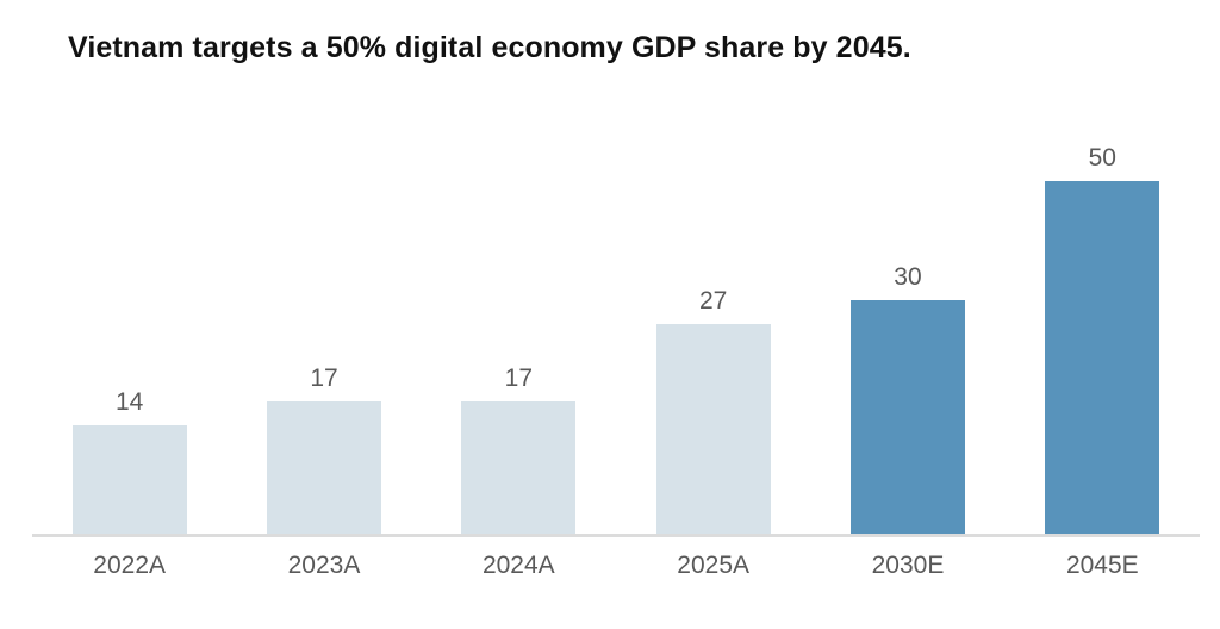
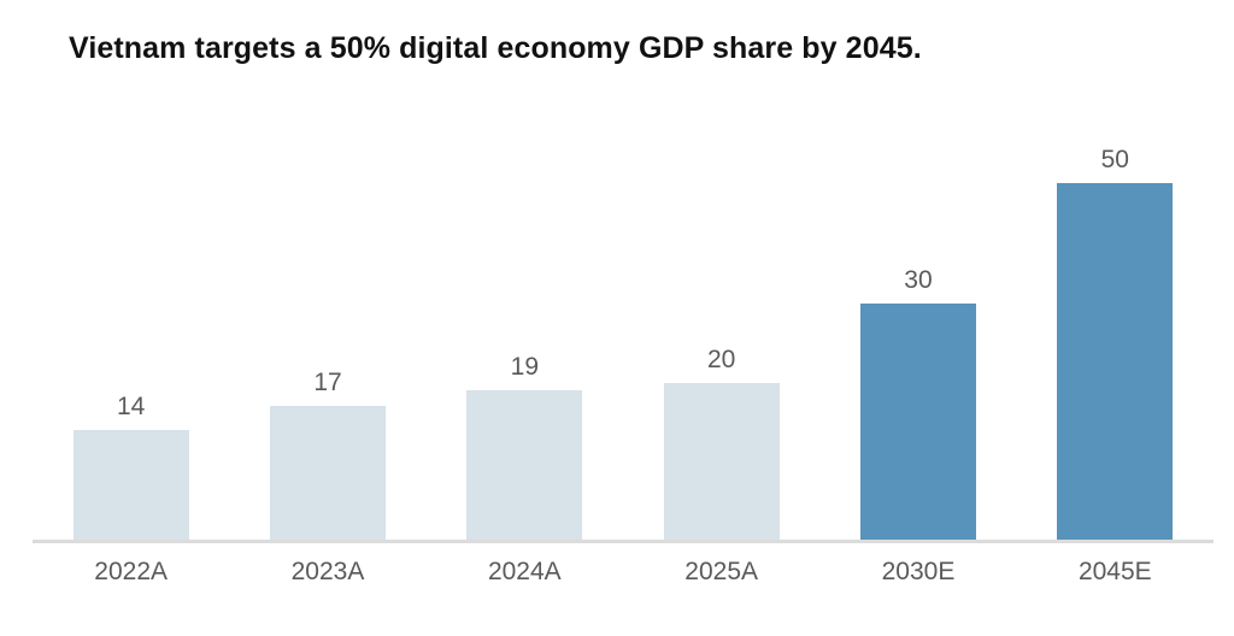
2024A: 17 -> 19
2025A: 27 -> 20
